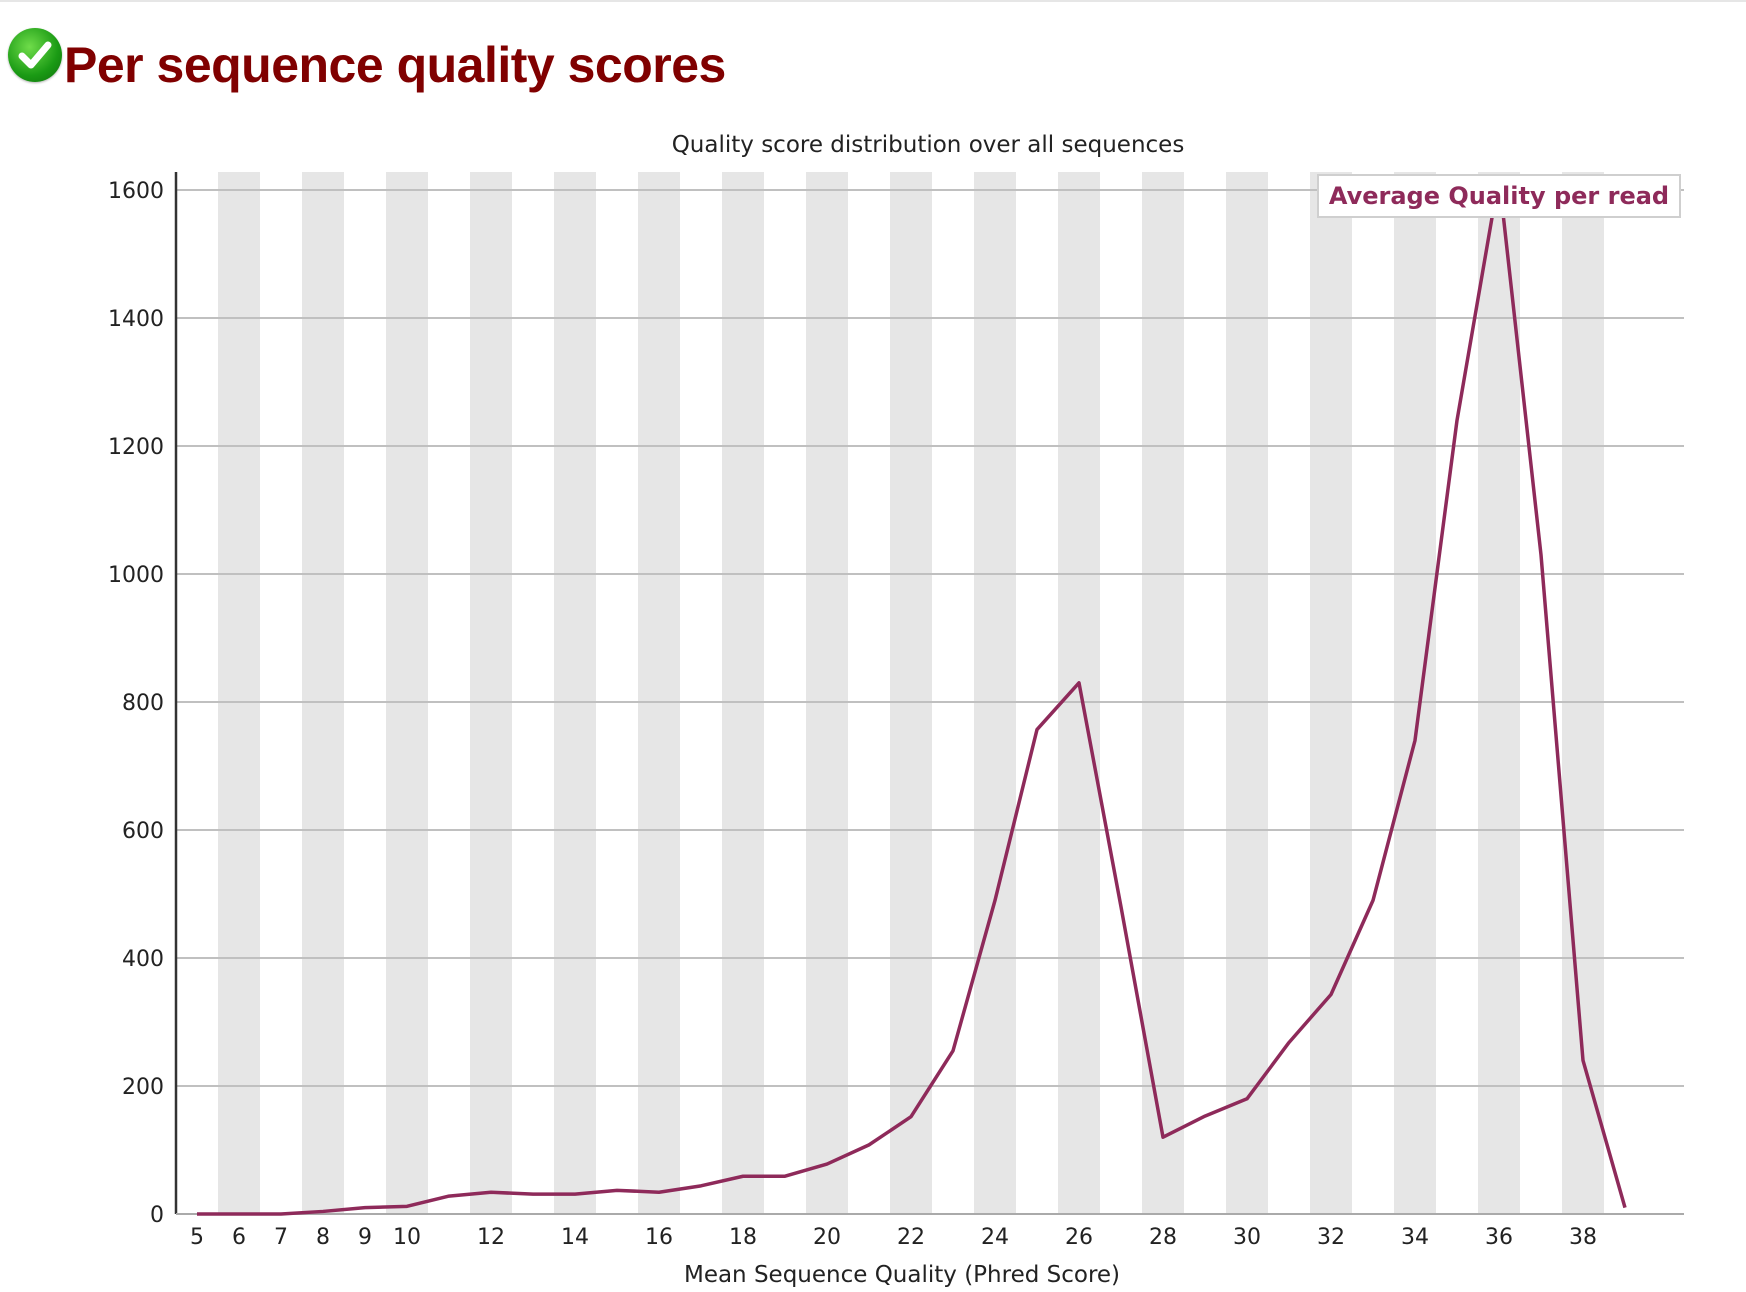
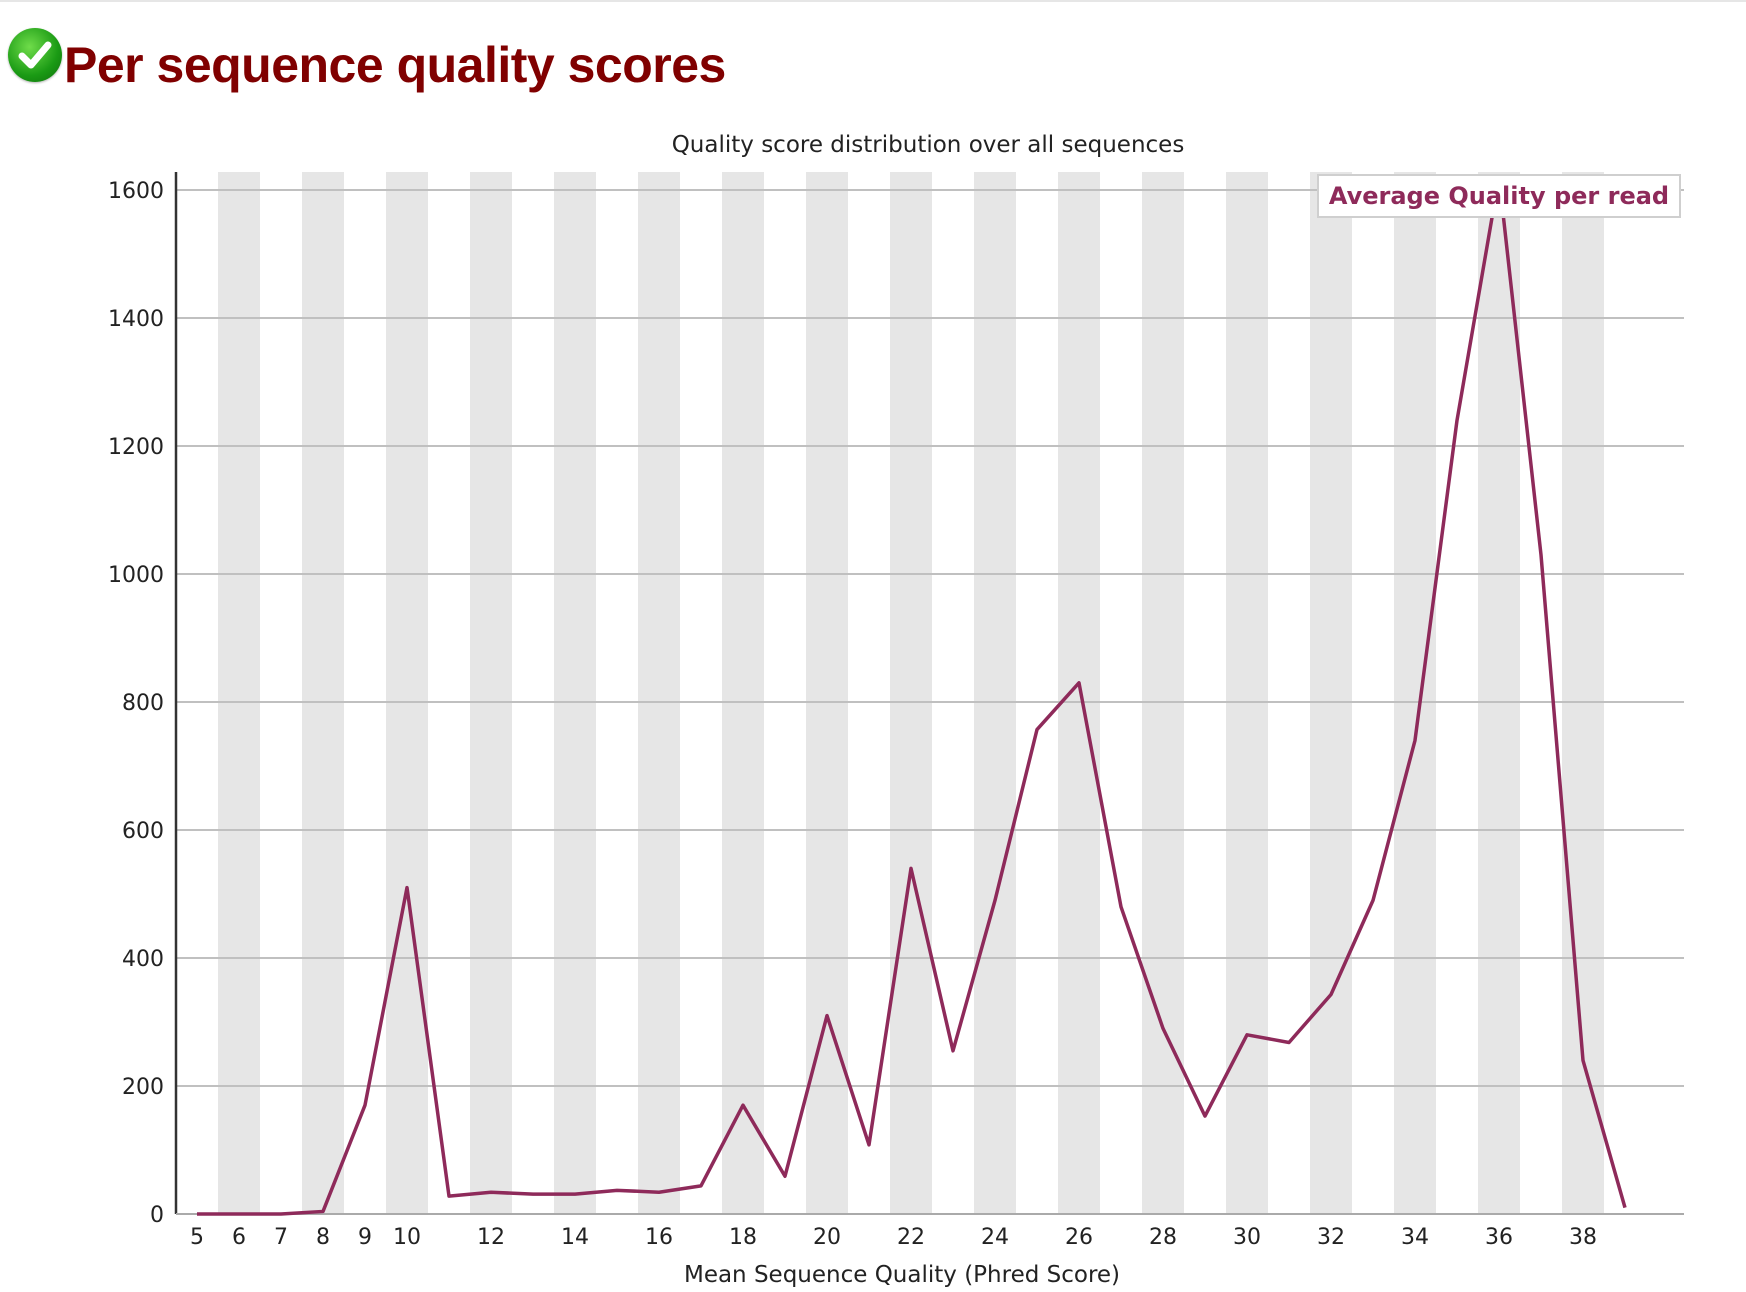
9: 10 -> 170
10: 10 -> 510
18: 60 -> 170
20: 80 -> 310
22: 150 -> 540
28: 120 -> 290
30: 180 -> 280
